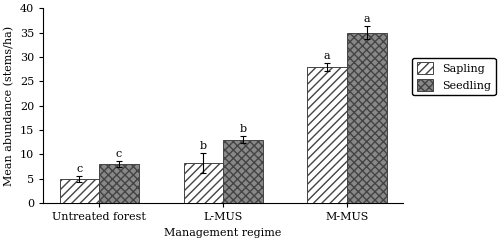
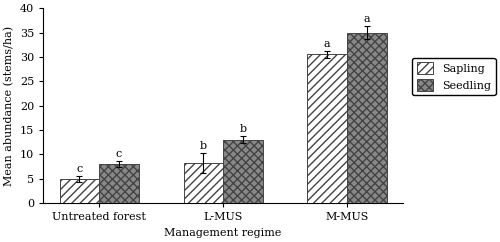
Sapling/M-MUS: 28.0 -> 30.5
